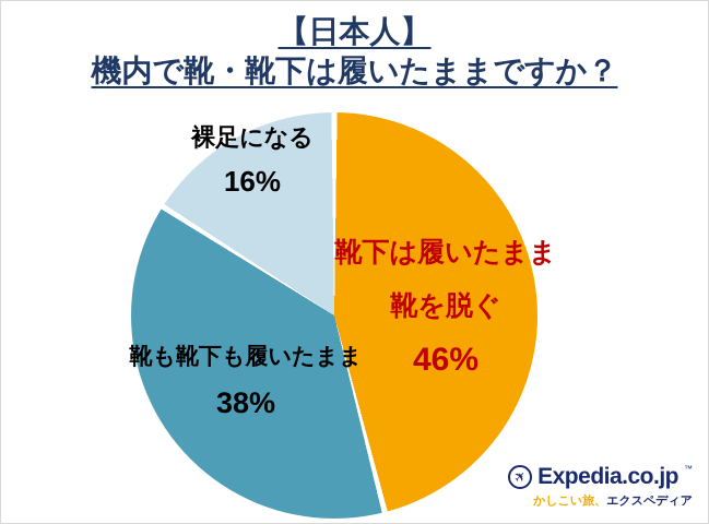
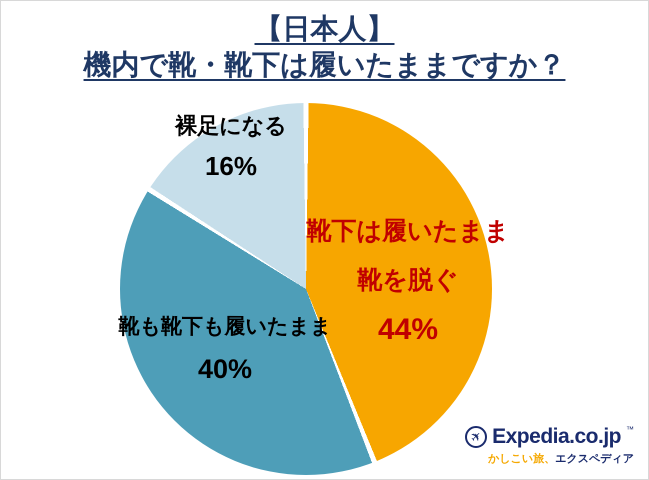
靴下は履いたまま靴を脱ぐ: 46% -> 44%
靴も靴下も履いたまま: 38% -> 40%
